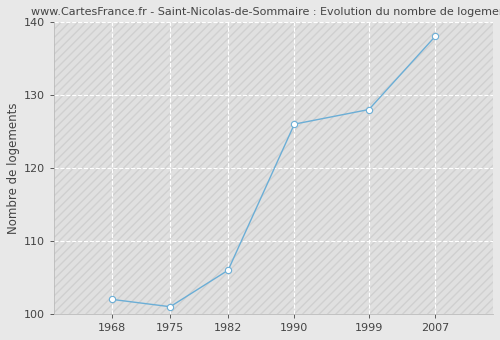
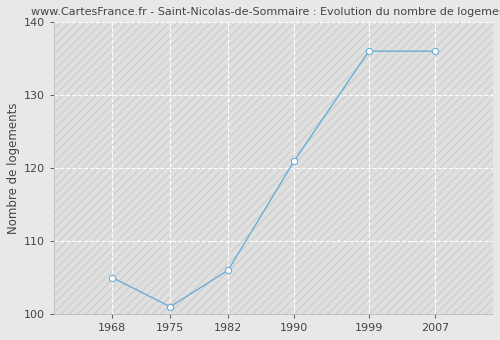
1968: 102 -> 105
1990: 126 -> 121
1999: 128 -> 136
2007: 138 -> 136
